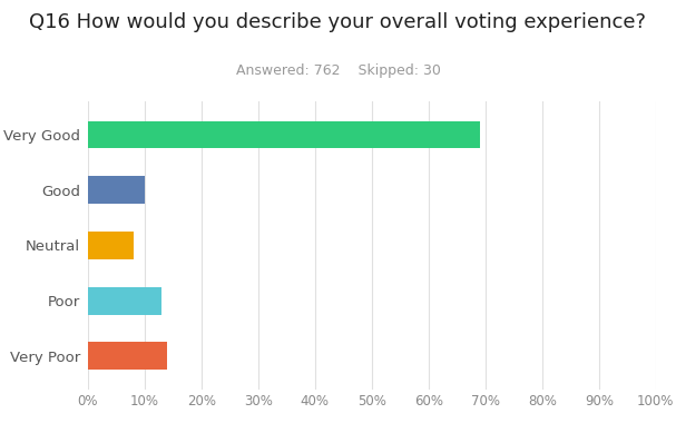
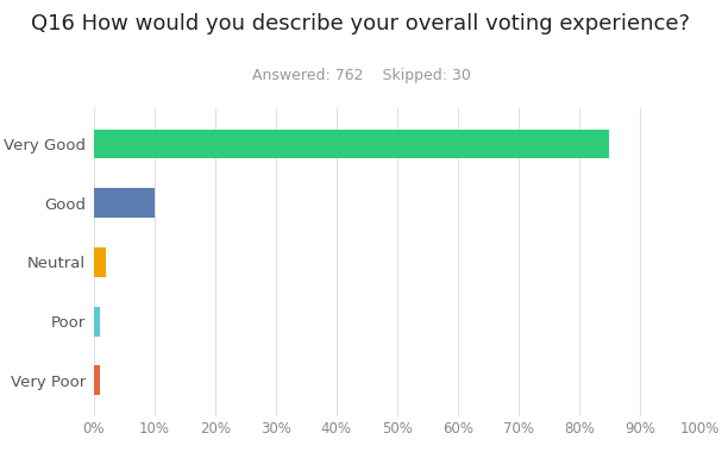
Very Good: 69% -> 85%
Neutral: 8% -> 2%
Poor: 13% -> 1%
Very Poor: 14% -> 1%
